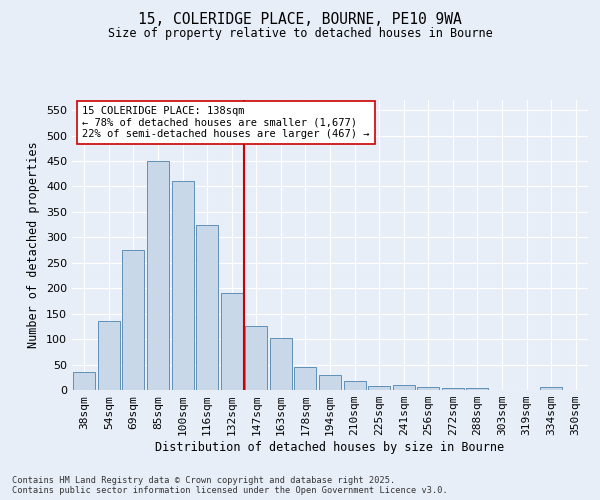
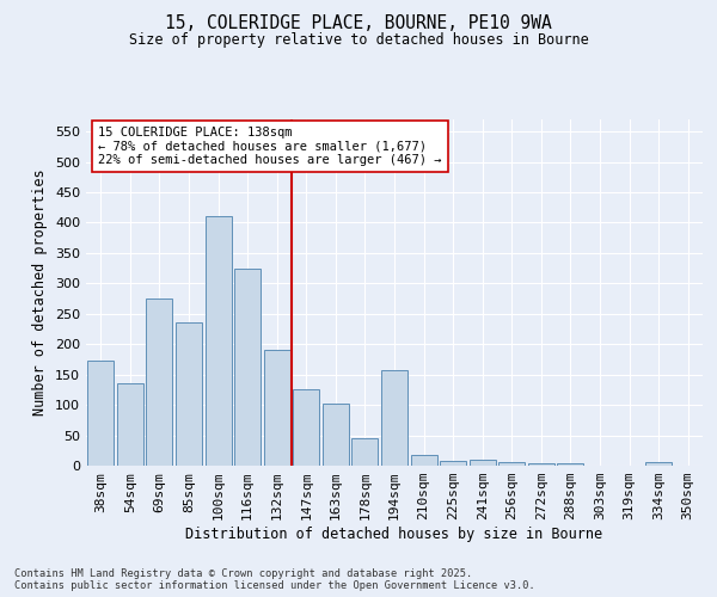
38sqm: 35 -> 172
85sqm: 450 -> 236
194sqm: 30 -> 158
